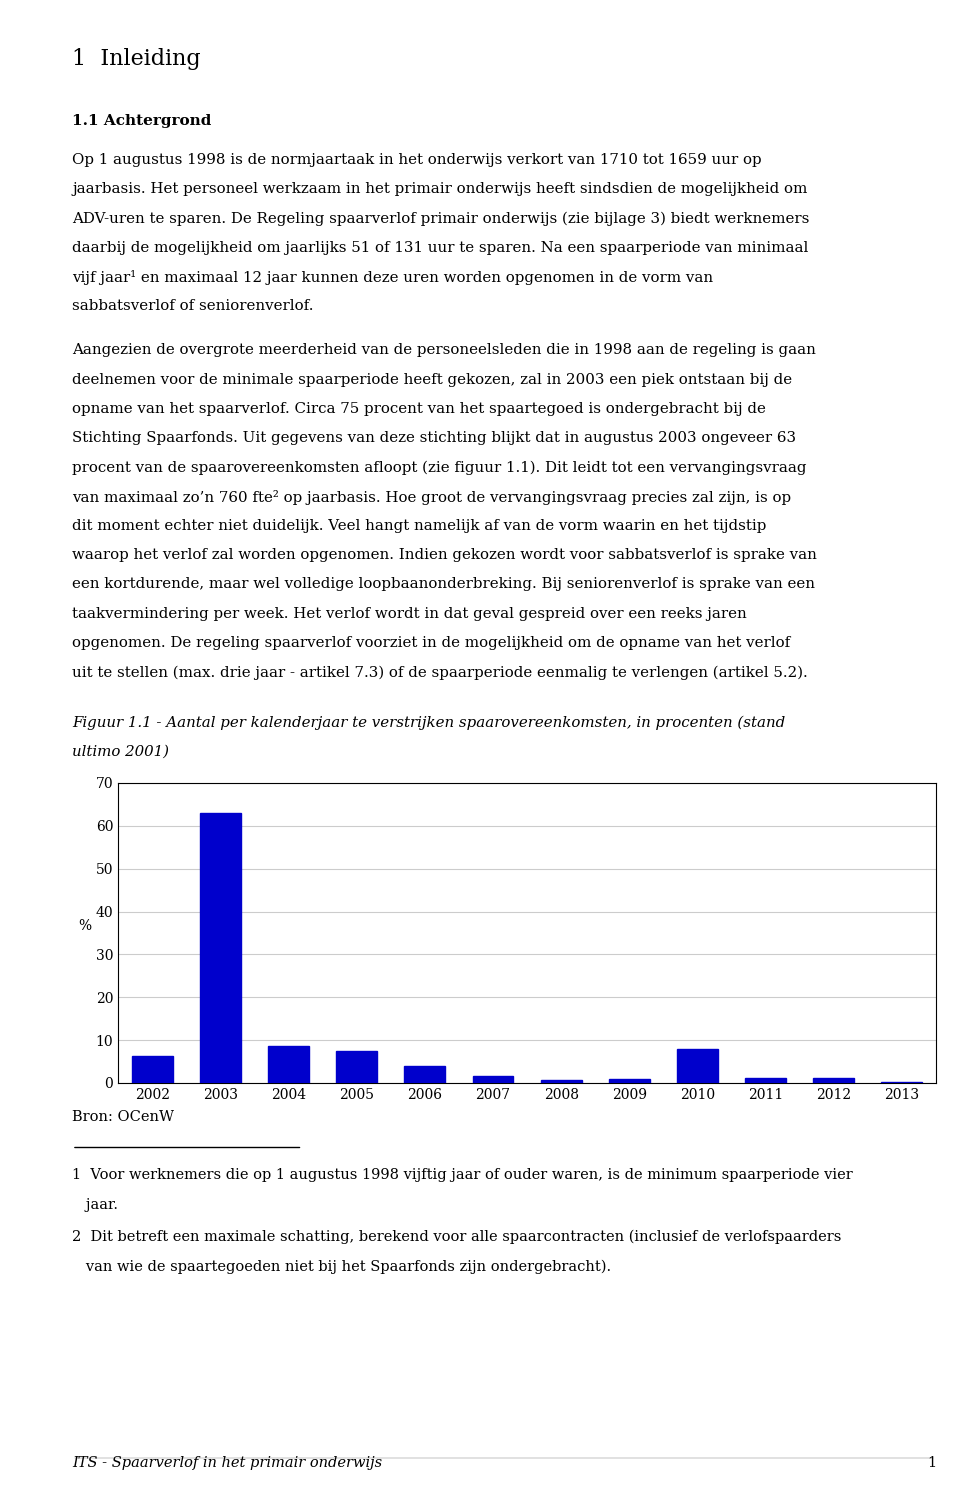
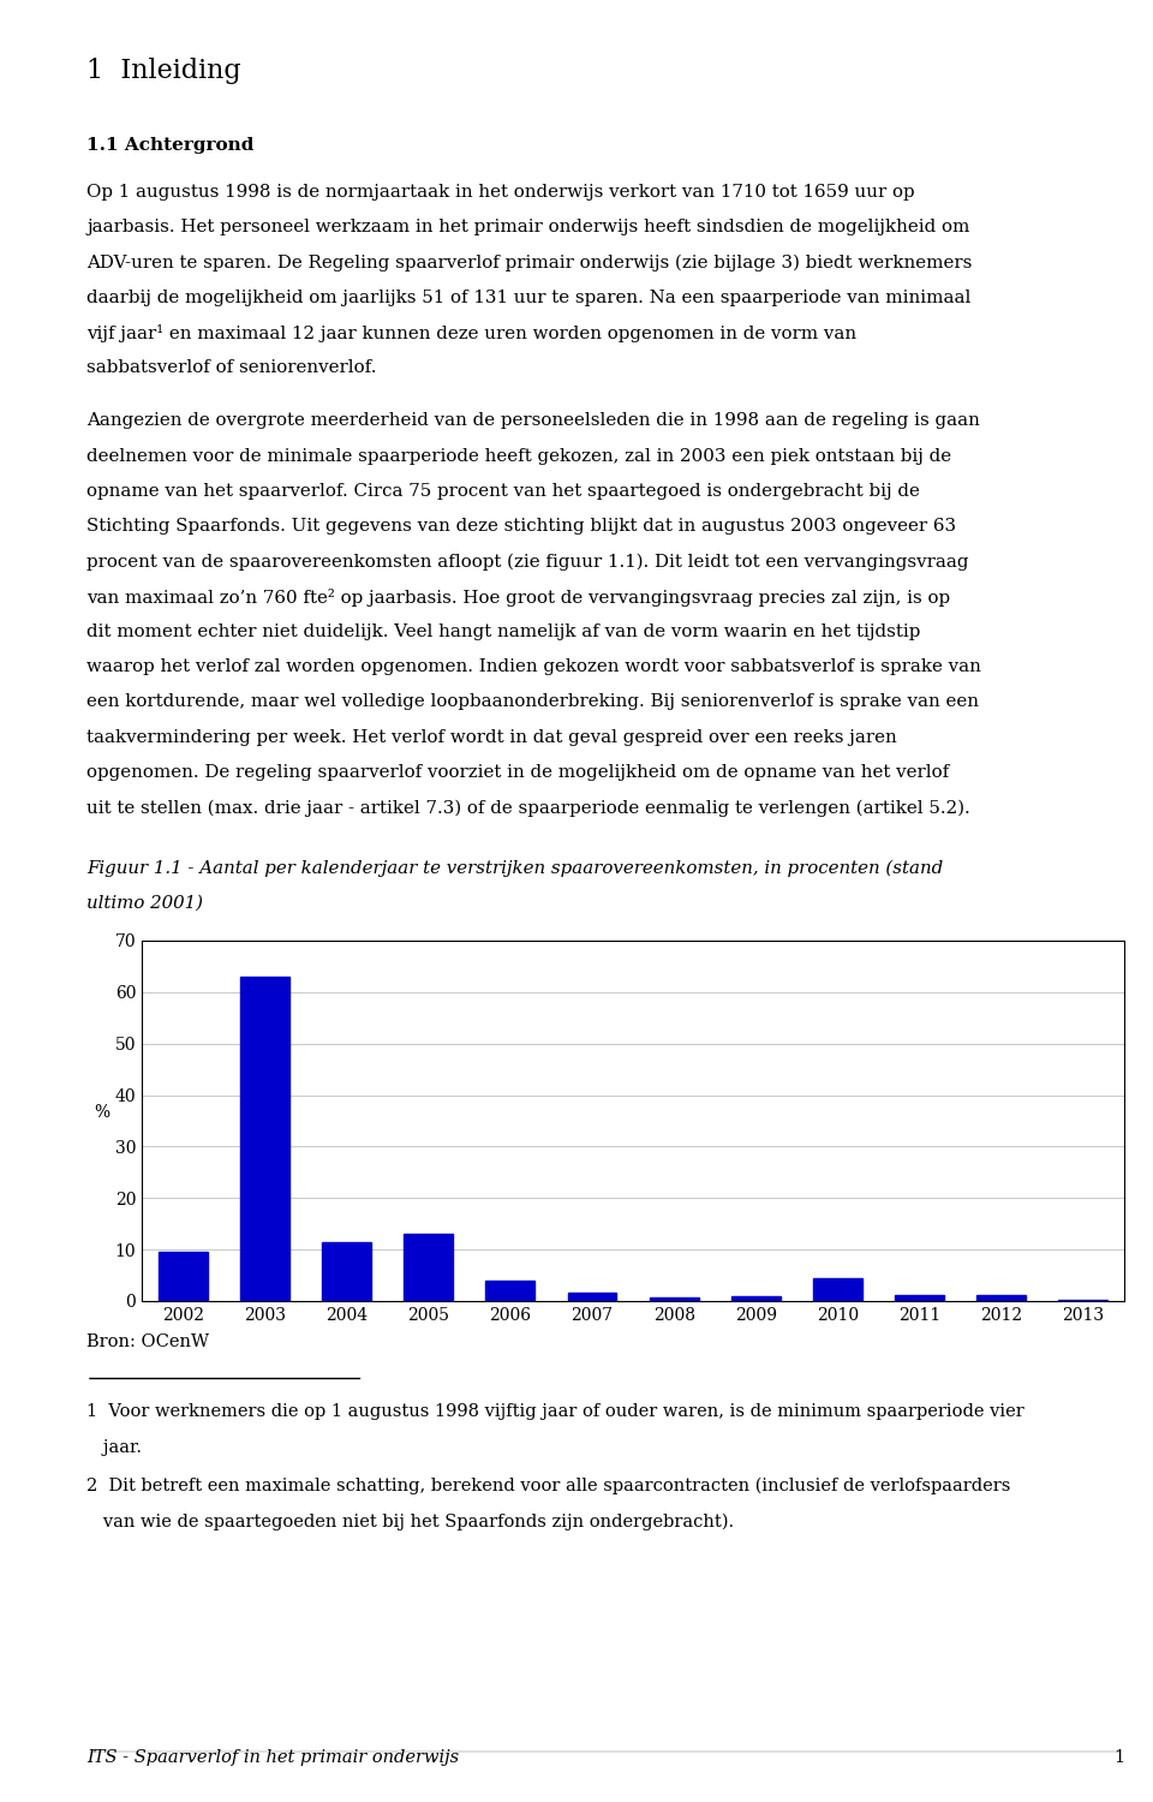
2002: 6.2 -> 9.5
2004: 8.7 -> 11.5
2005: 7.5 -> 13.0
2010: 8.0 -> 4.5
